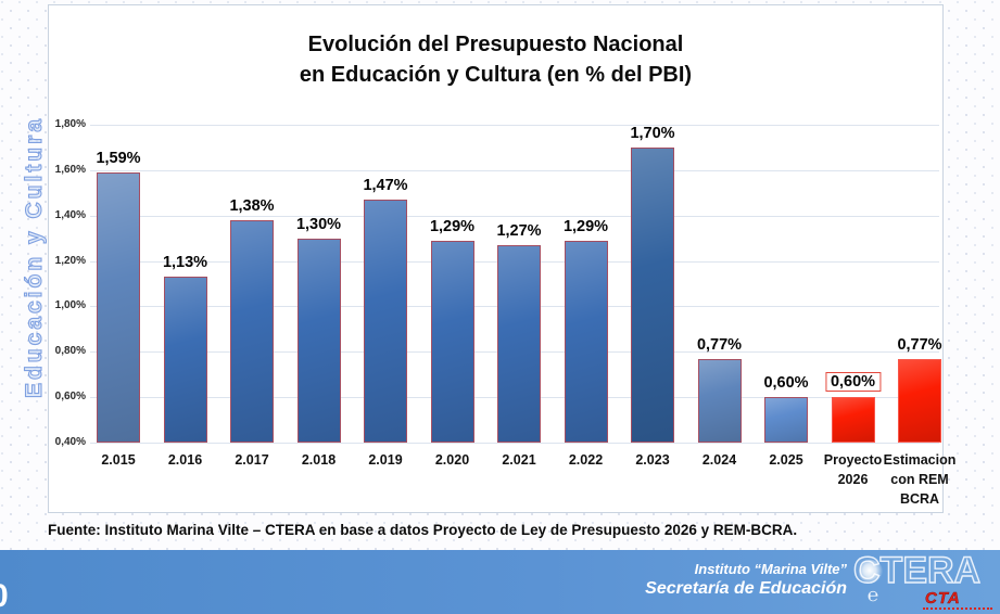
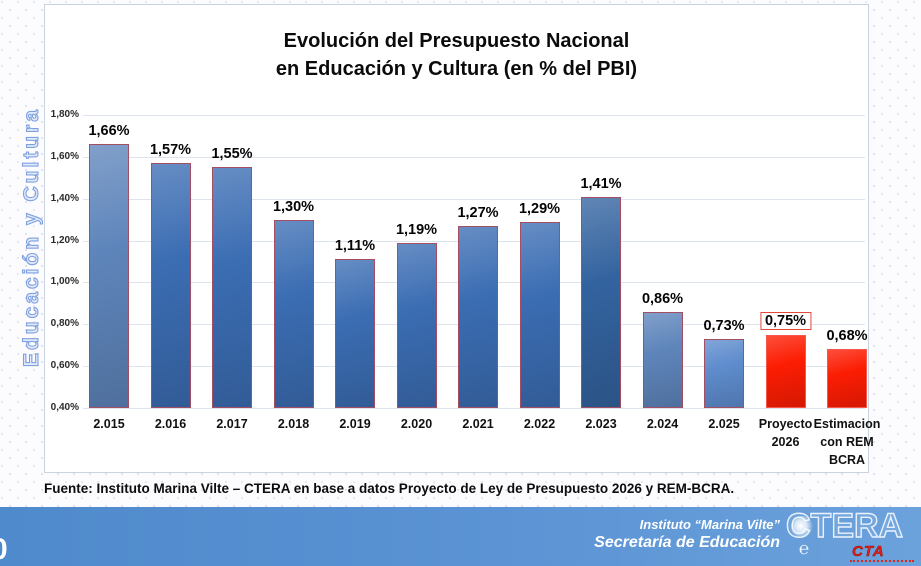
2.015: 1,59% -> 1,66%
2.016: 1,13% -> 1,57%
2.017: 1,38% -> 1,55%
2.019: 1,47% -> 1,11%
2.020: 1,29% -> 1,19%
2.023: 1,70% -> 1,41%
2.024: 0,77% -> 0,86%
2.025: 0,60% -> 0,73%
Proyecto 2026: 0,60% -> 0,75%
Estimacion con REM BCRA: 0,77% -> 0,68%
